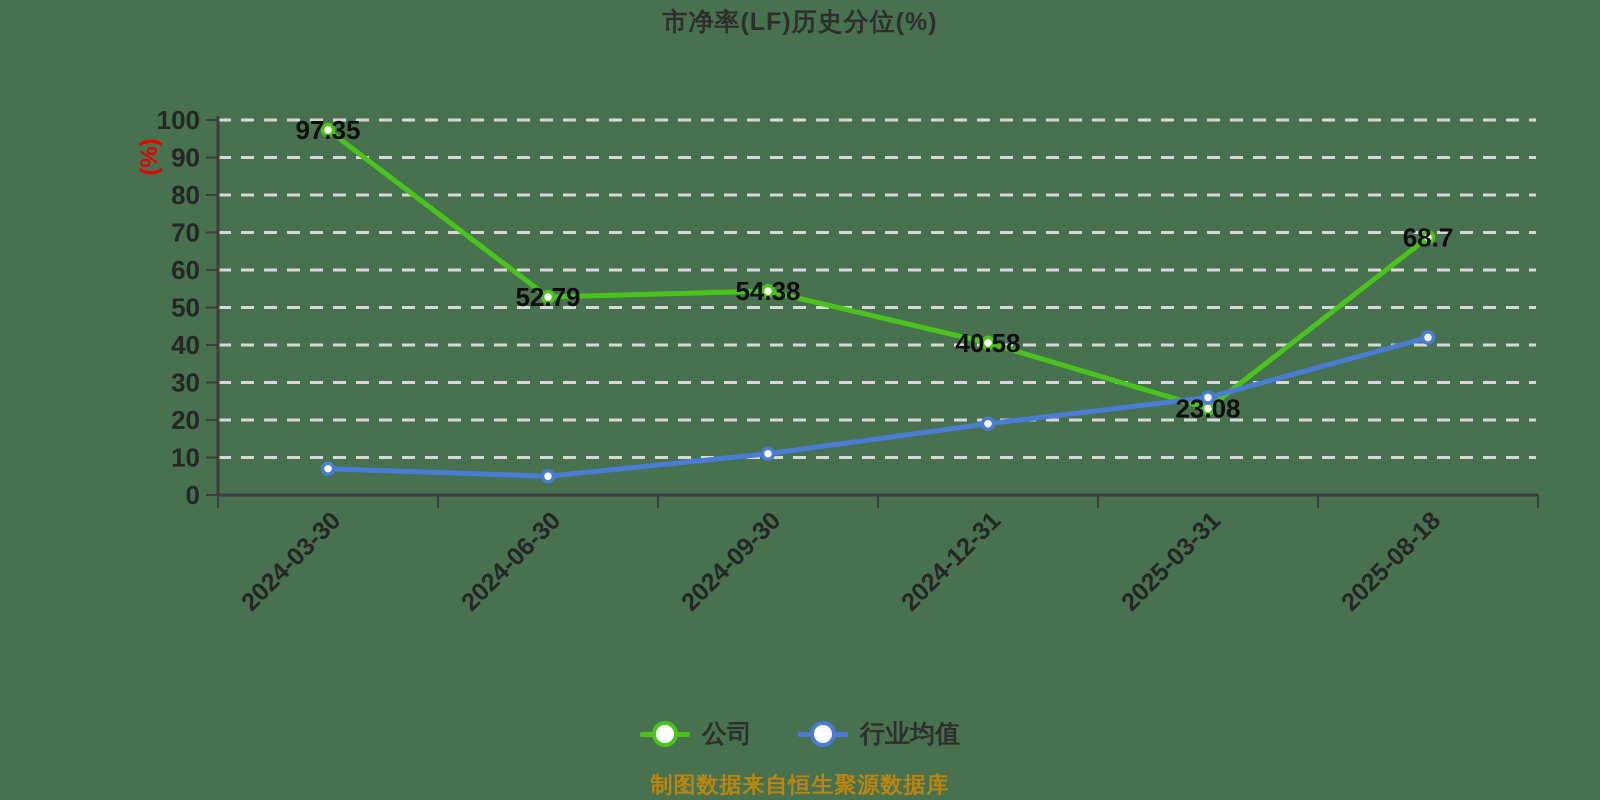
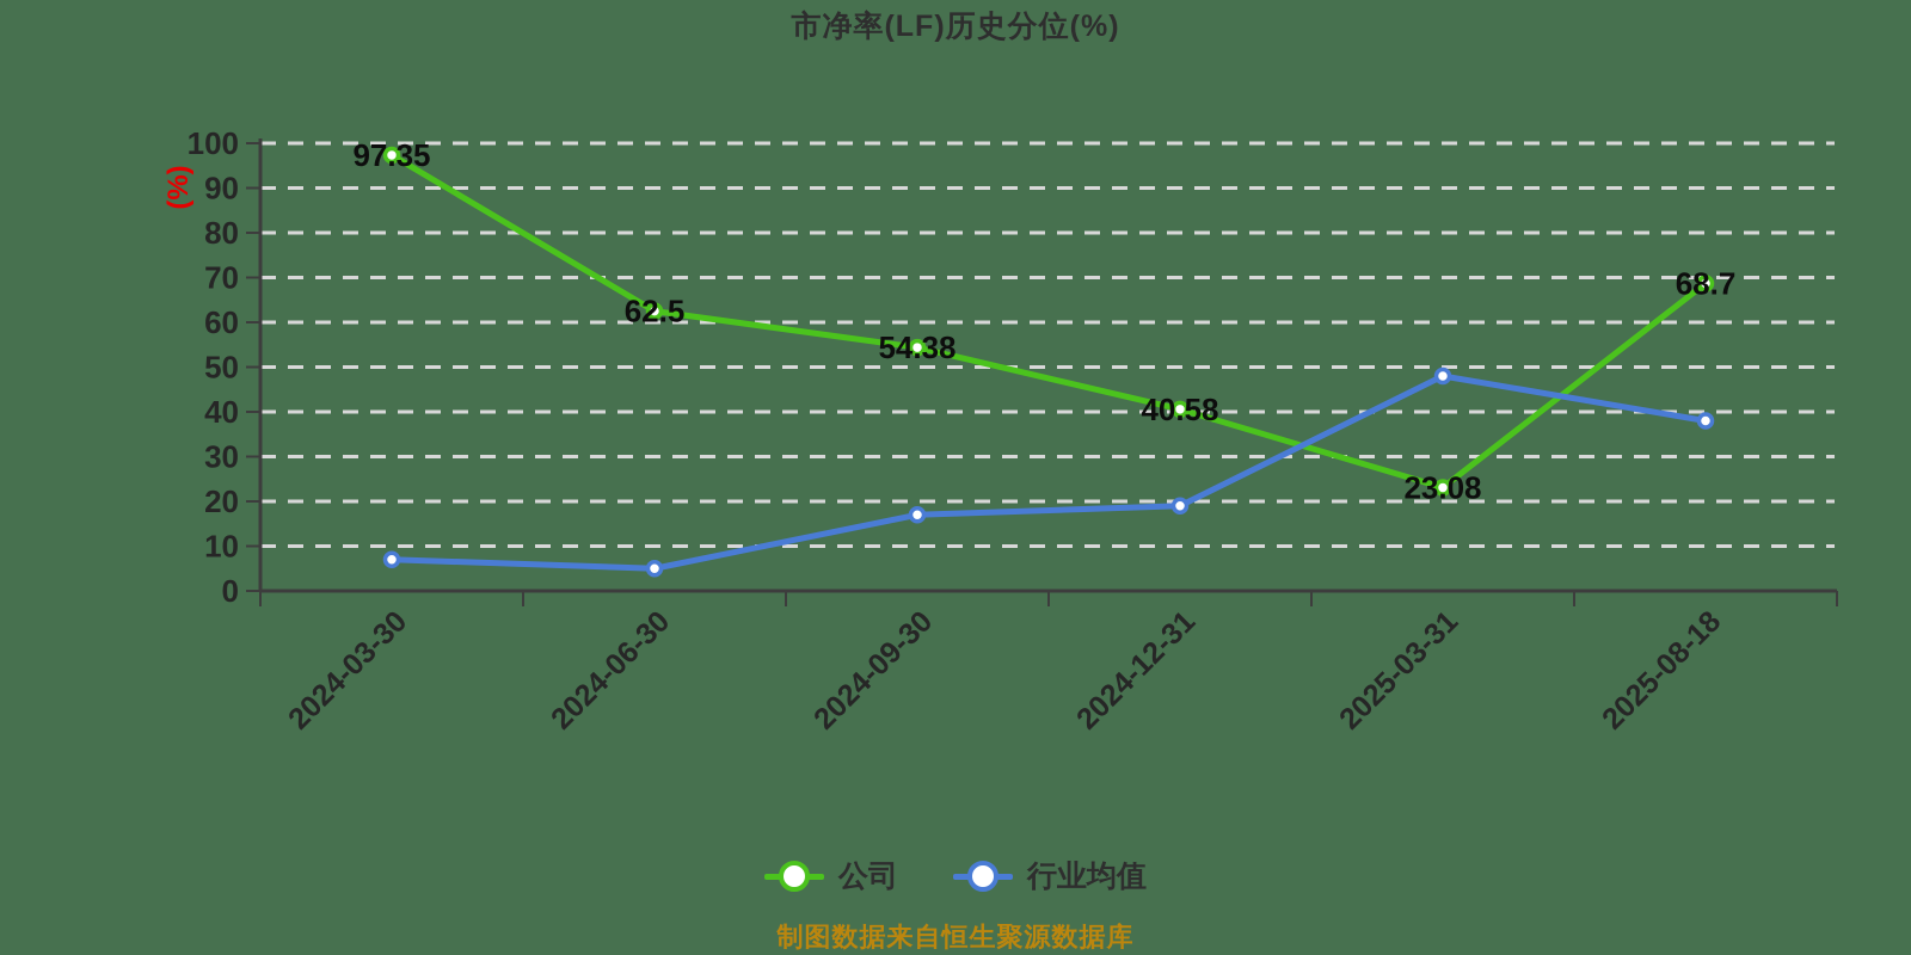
公司/2024-06-30: 52.79 -> 62.5
行业均值/2024-09-30: 11 -> 17
行业均值/2025-03-31: 26 -> 48
行业均值/2025-08-18: 42 -> 38
